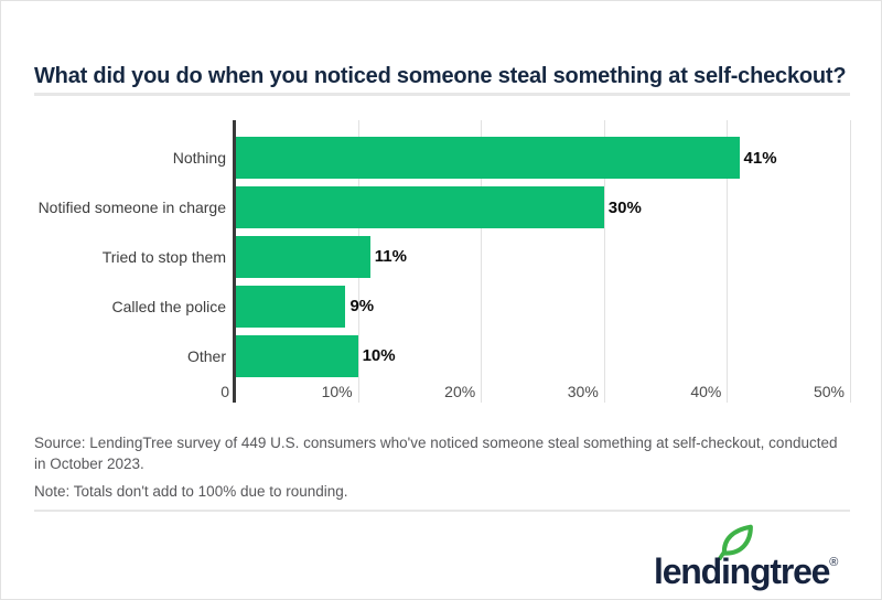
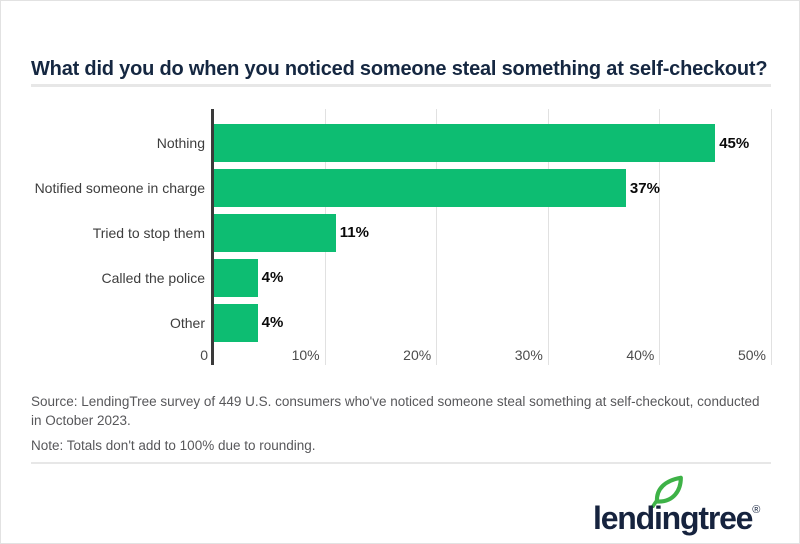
Nothing: 41% -> 45%
Notified someone in charge: 30% -> 37%
Called the police: 9% -> 4%
Other: 10% -> 4%
